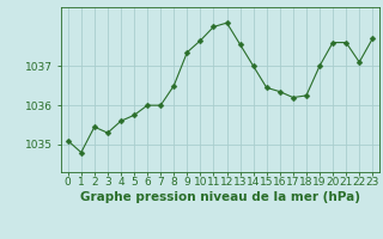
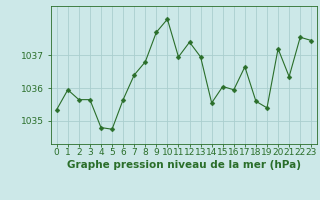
0: 1035.10 -> 1035.35
1: 1034.80 -> 1035.95
2: 1035.45 -> 1035.65
3: 1035.30 -> 1035.65
4: 1035.60 -> 1034.80
5: 1035.75 -> 1034.75
6: 1036.00 -> 1035.65
7: 1036.00 -> 1036.40
8: 1036.50 -> 1036.80
9: 1037.35 -> 1037.70
10: 1037.65 -> 1038.10
11: 1038.00 -> 1036.95
12: 1038.10 -> 1037.40
13: 1037.55 -> 1036.95
14: 1037.00 -> 1035.55
15: 1036.45 -> 1036.05
16: 1036.35 -> 1035.95
17: 1036.20 -> 1036.65
18: 1036.25 -> 1035.60
19: 1037.00 -> 1035.40
20: 1037.60 -> 1037.20
21: 1037.60 -> 1036.35
22: 1037.10 -> 1037.55
23: 1037.70 -> 1037.45
